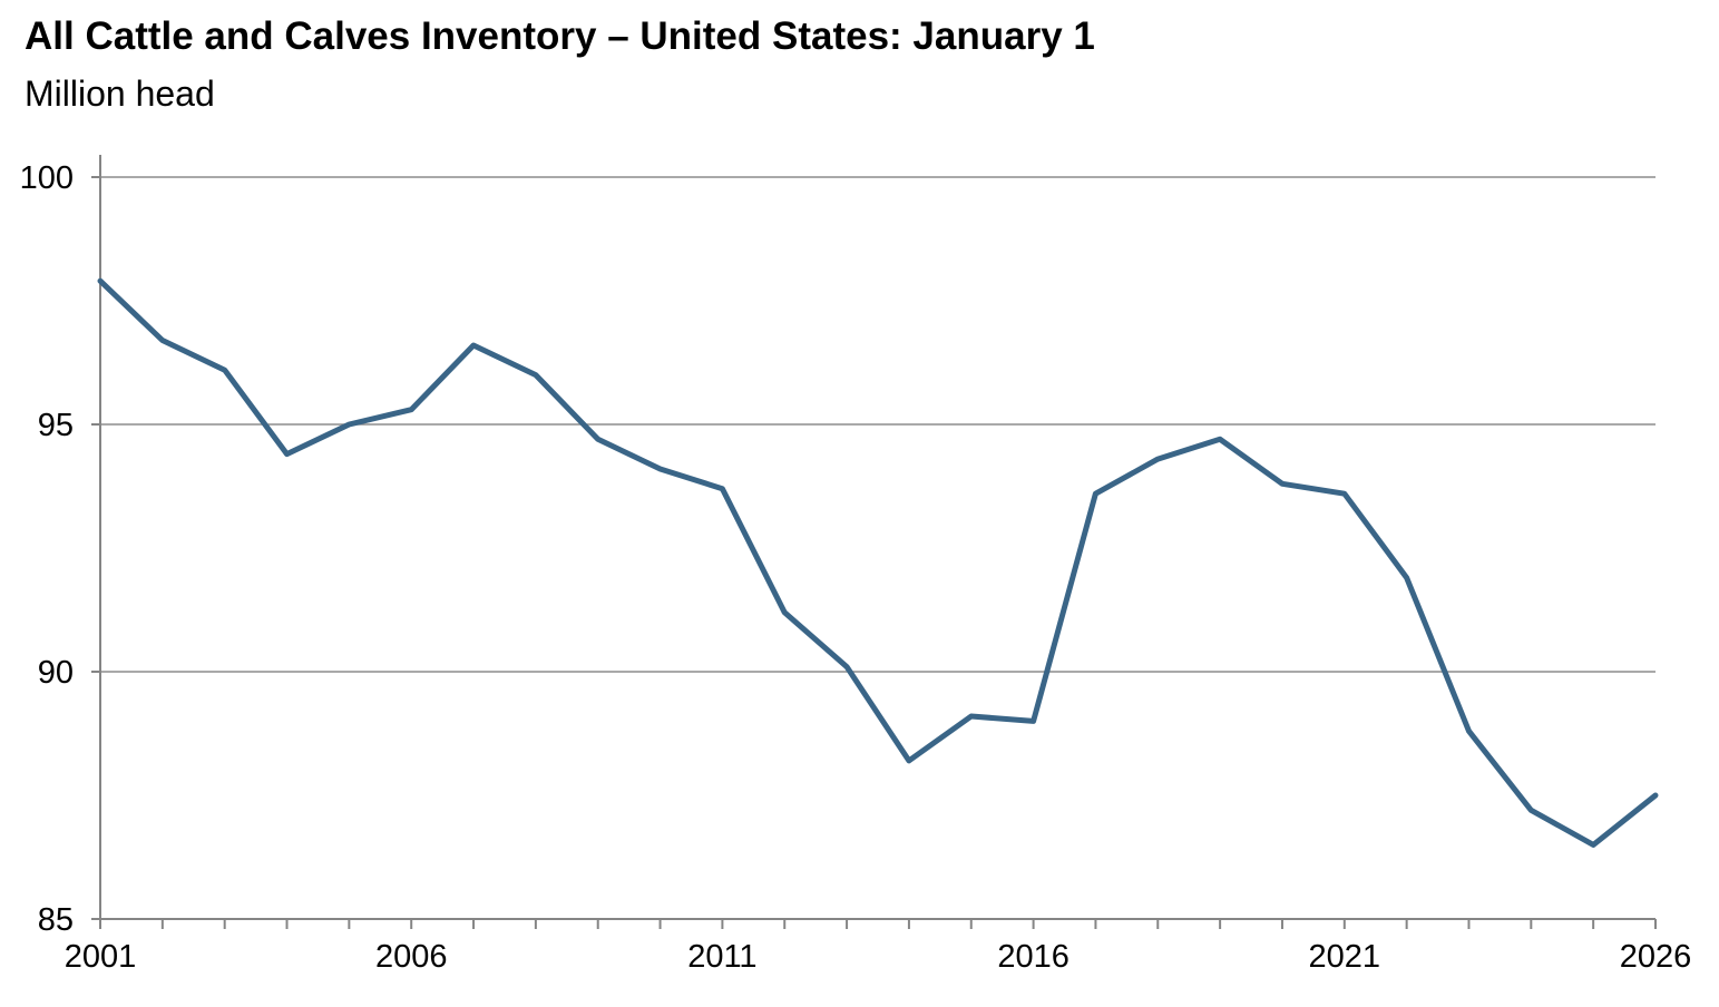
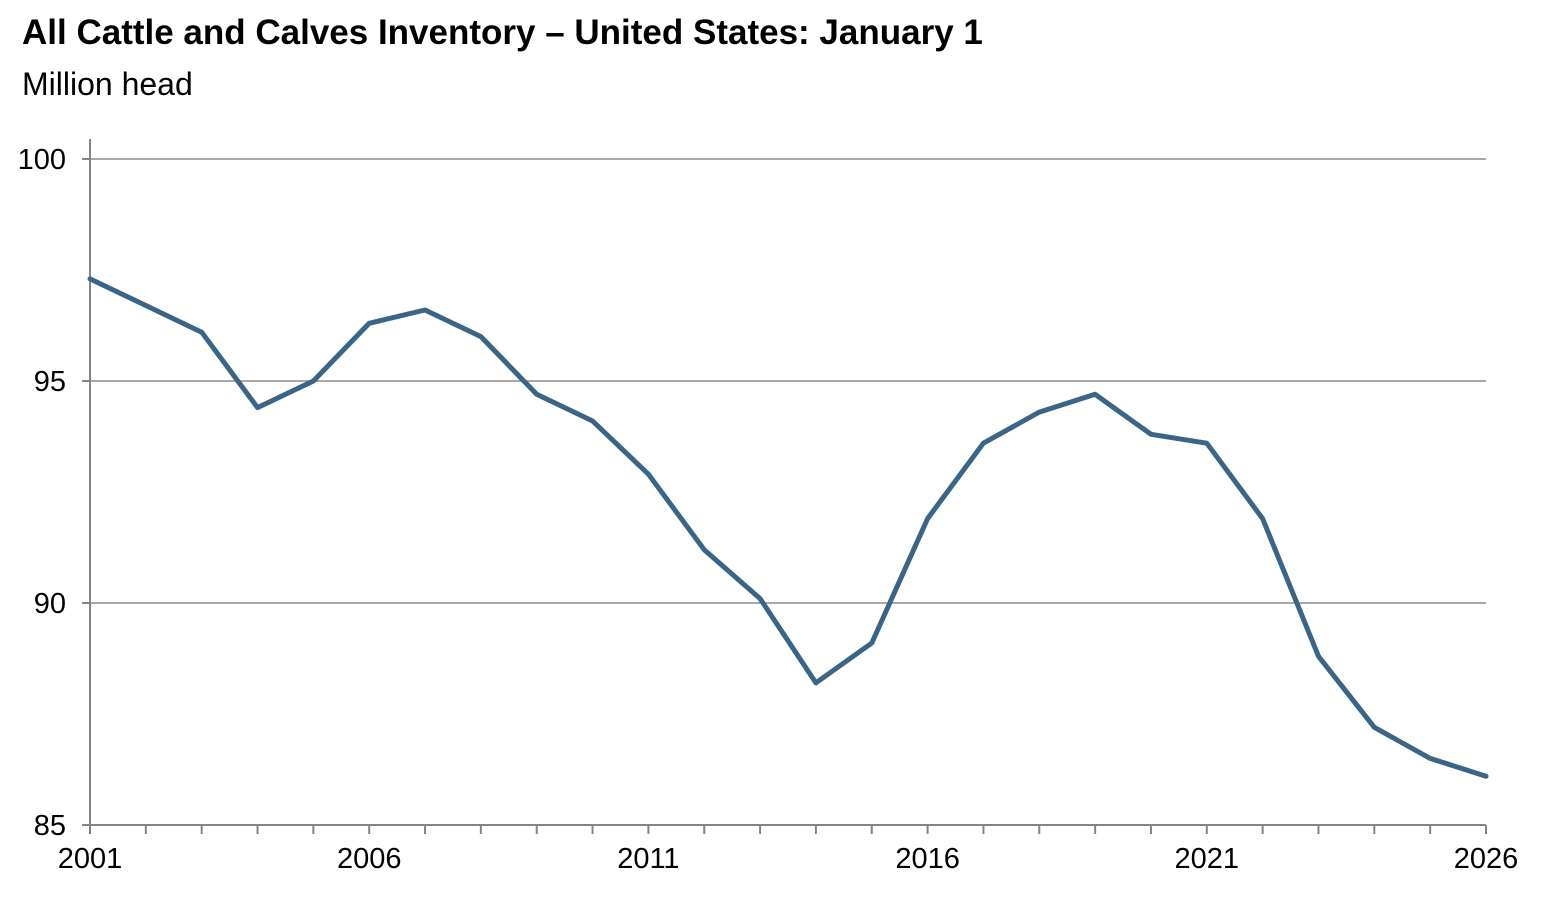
2001: 97.9 -> 97.3
2006: 95.3 -> 96.3
2011: 93.7 -> 92.9
2016: 89.0 -> 91.9
2026: 87.5 -> 86.1
